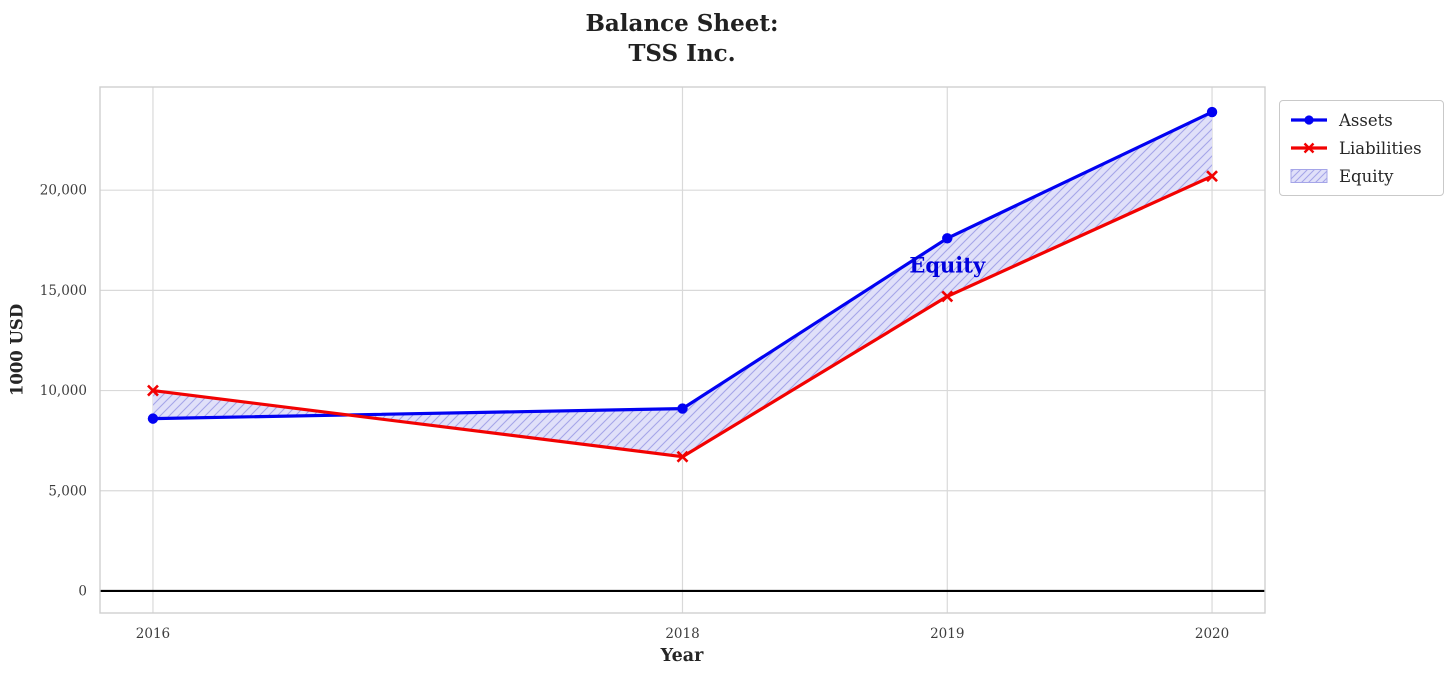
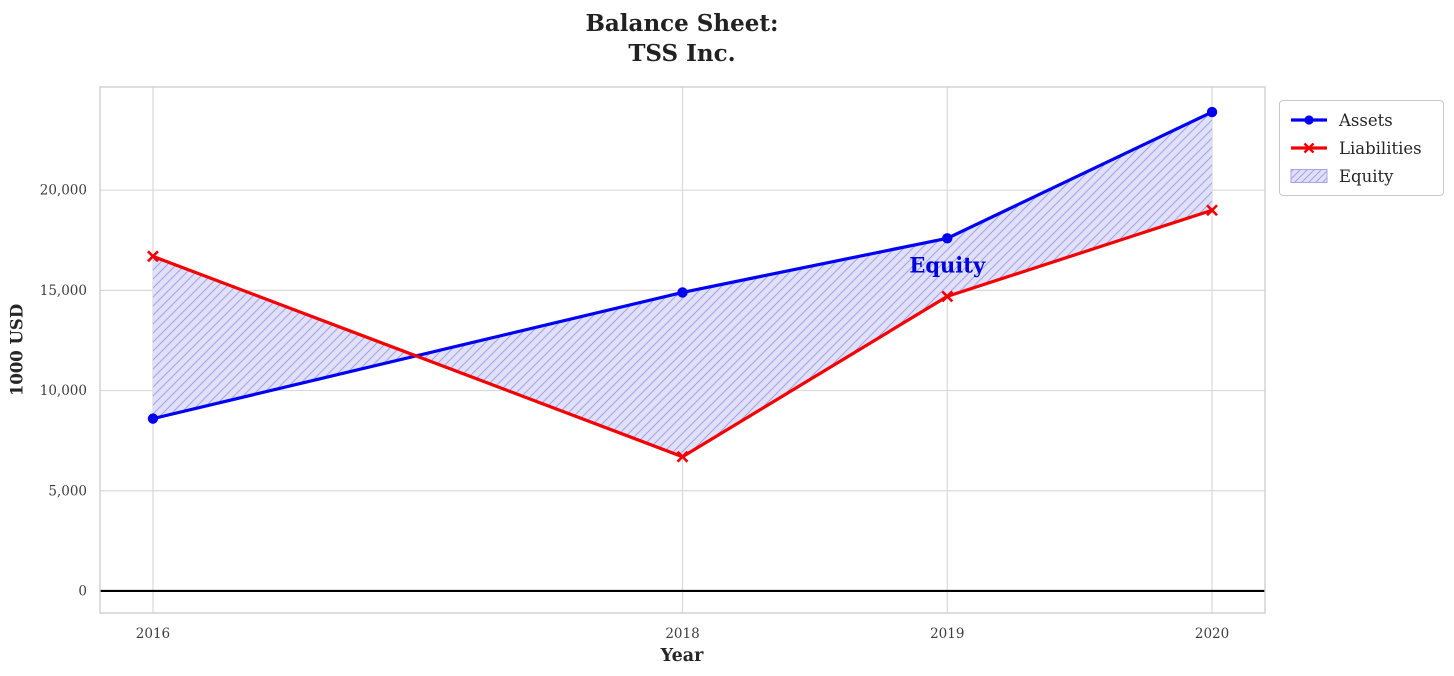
Liabilities/2016: 10000 -> 16700
Assets/2018: 9100 -> 14900
Liabilities/2020: 20700 -> 19000
